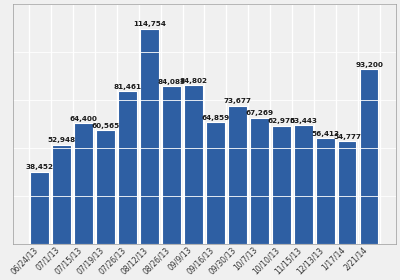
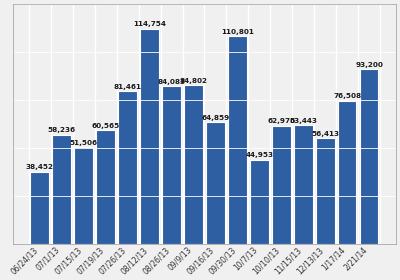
07/1/13: 52,948 -> 58,236
07/15/13: 64,400 -> 51,506
09/30/13: 73,677 -> 110,801
10/7/13: 67,269 -> 44,953
1/17/14: 54,777 -> 76,508
